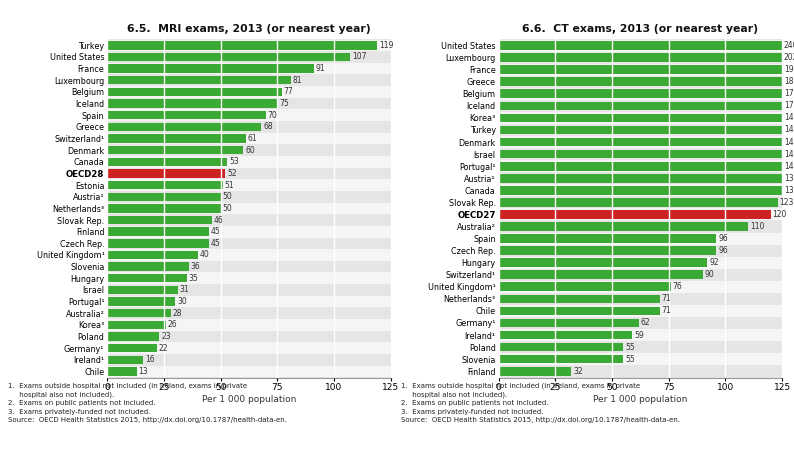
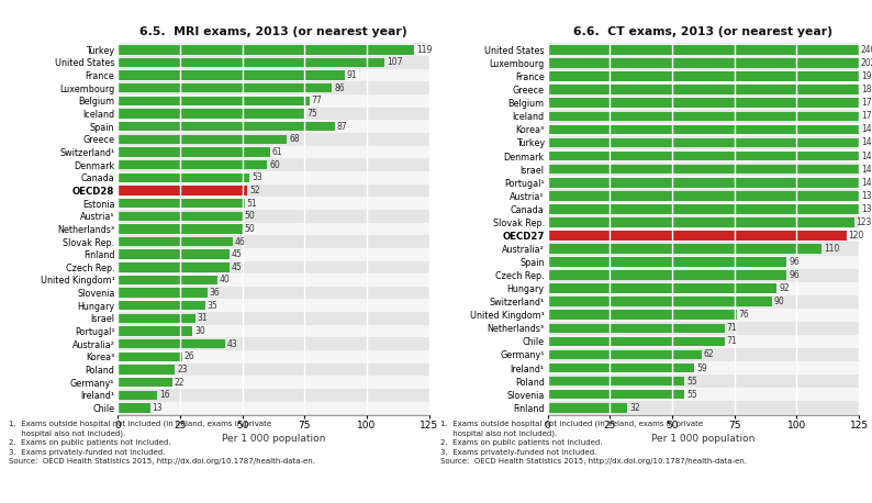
6.5. MRI exams, 2013 (or nearest year)/Luxembourg: 81 -> 86
6.5. MRI exams, 2013 (or nearest year)/Spain: 70 -> 87
6.5. MRI exams, 2013 (or nearest year)/Australia²: 28 -> 43
